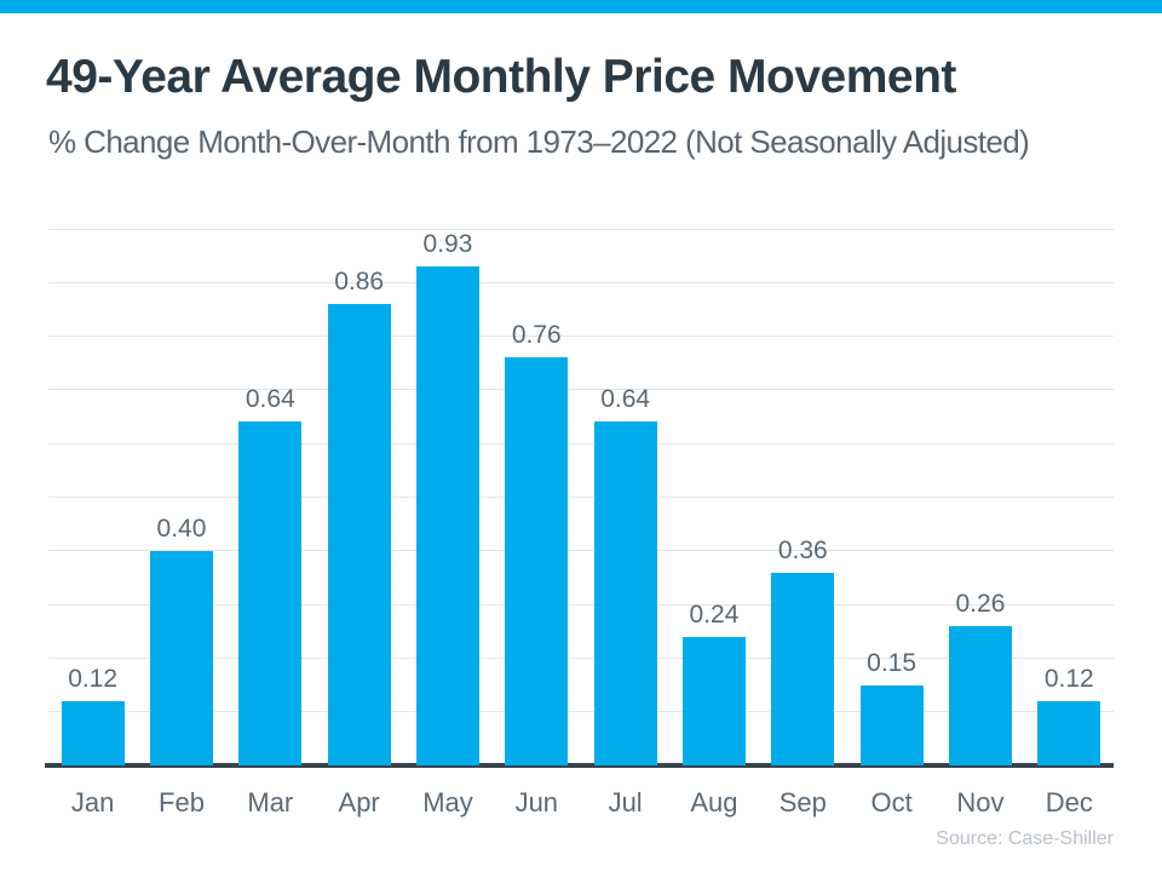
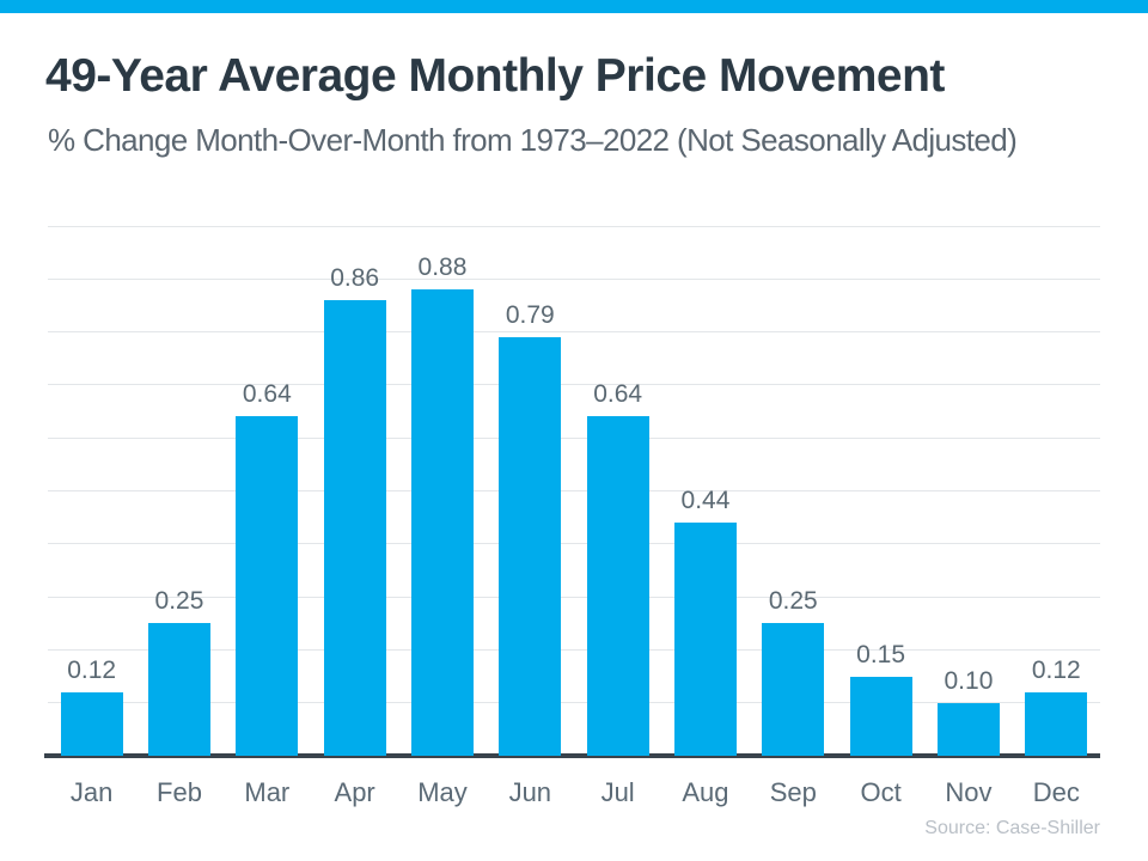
Feb: 0.40 -> 0.25
May: 0.93 -> 0.88
Jun: 0.76 -> 0.79
Aug: 0.24 -> 0.44
Sep: 0.36 -> 0.25
Nov: 0.26 -> 0.10
